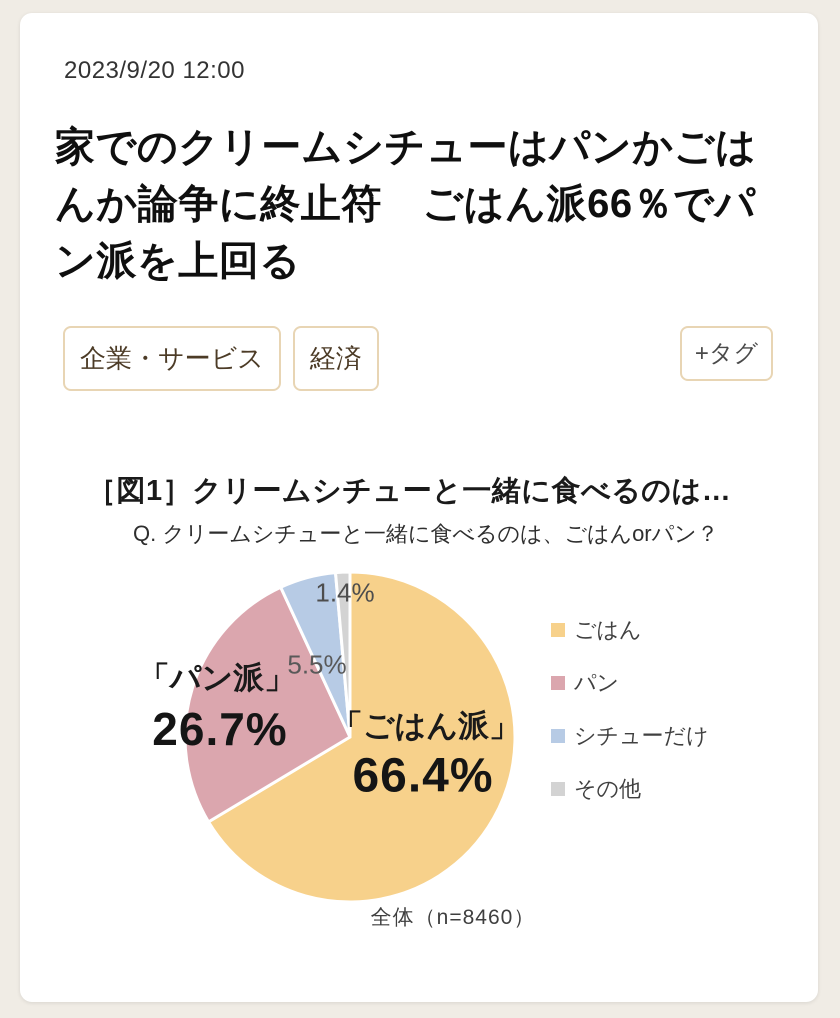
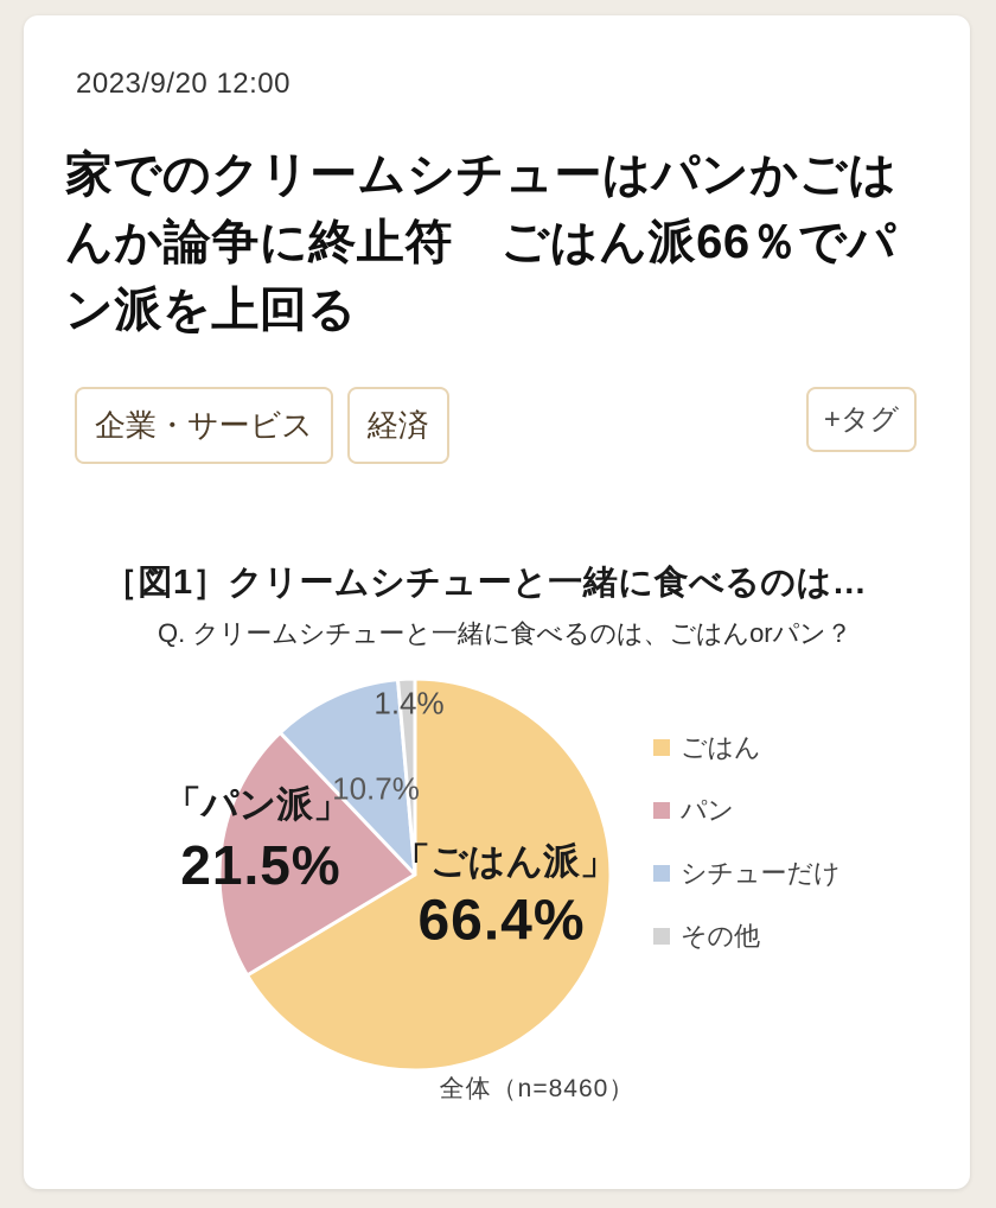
パン: 26.7% -> 21.5%
シチューだけ: 5.5% -> 10.7%
